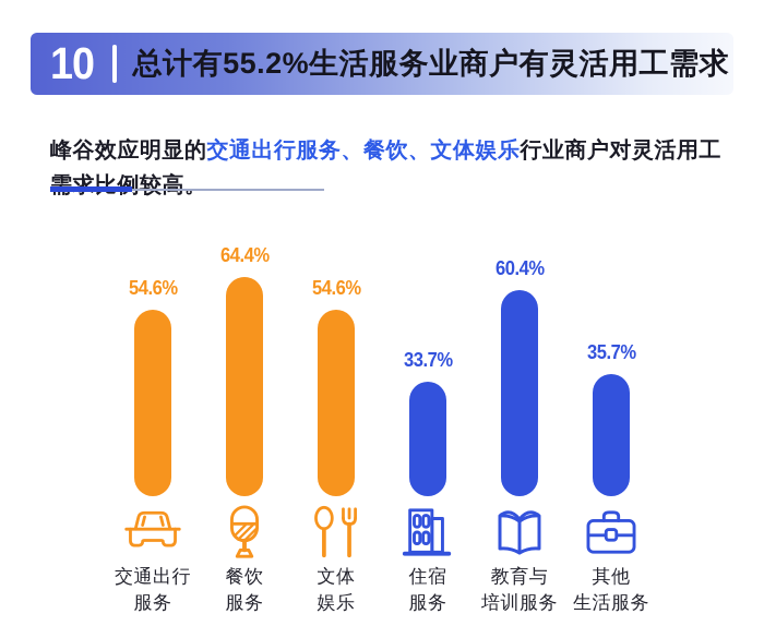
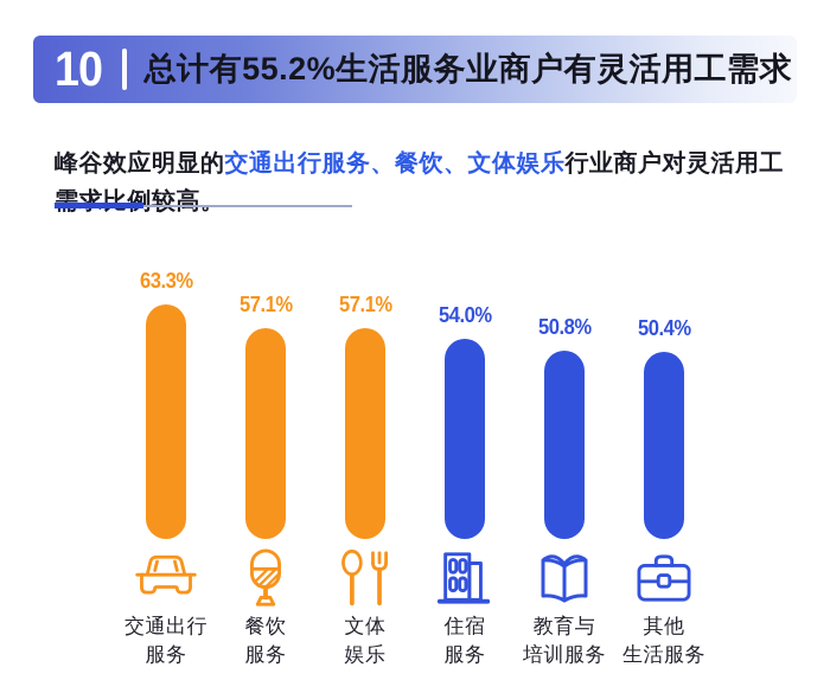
交通出行服务: 54.6% -> 63.3%
餐饮服务: 64.4% -> 57.1%
文体娱乐: 54.6% -> 57.1%
住宿服务: 33.7% -> 54.0%
教育与培训服务: 60.4% -> 50.8%
其他生活服务: 35.7% -> 50.4%
